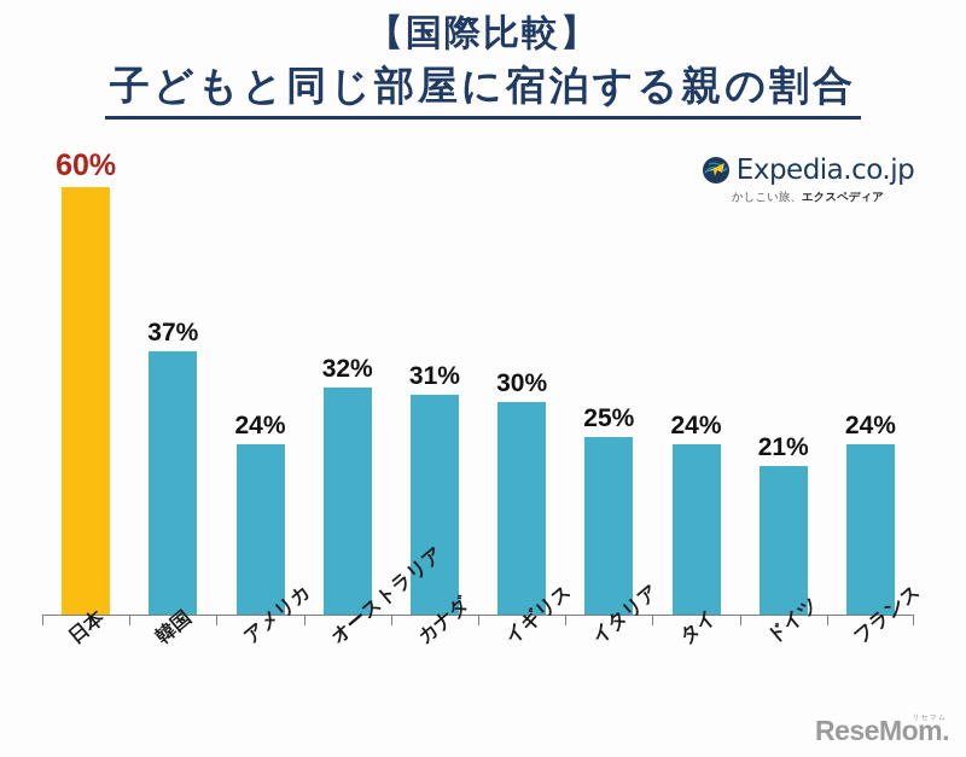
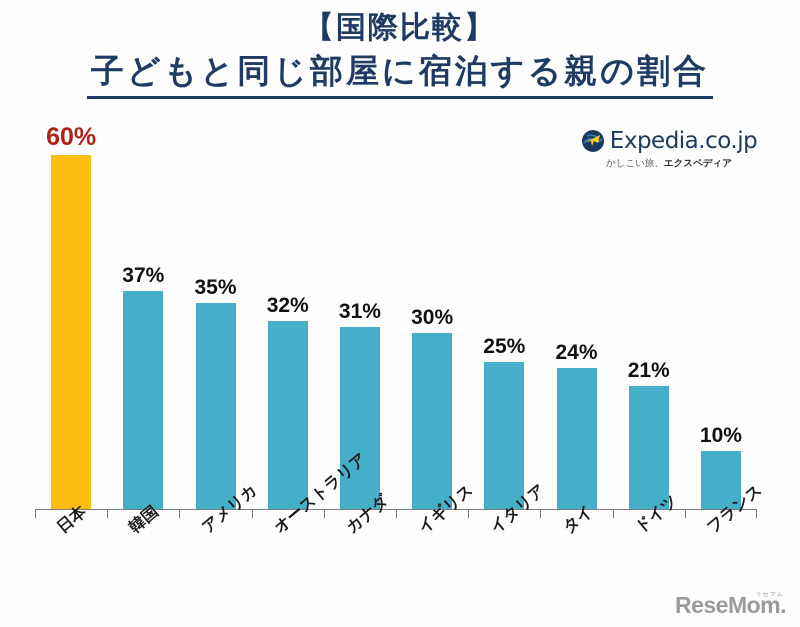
アメリカ: 24% -> 35%
フランス: 24% -> 10%
